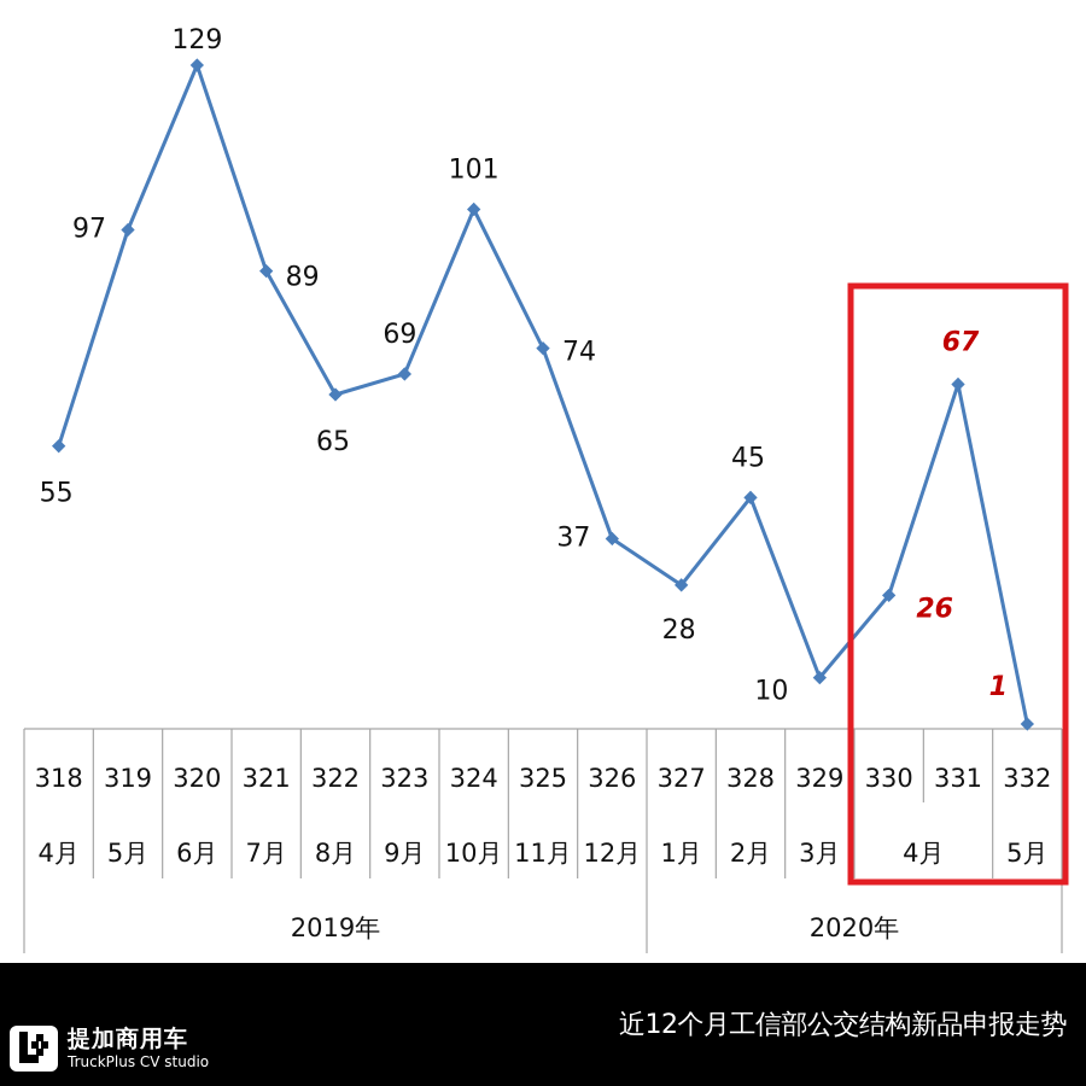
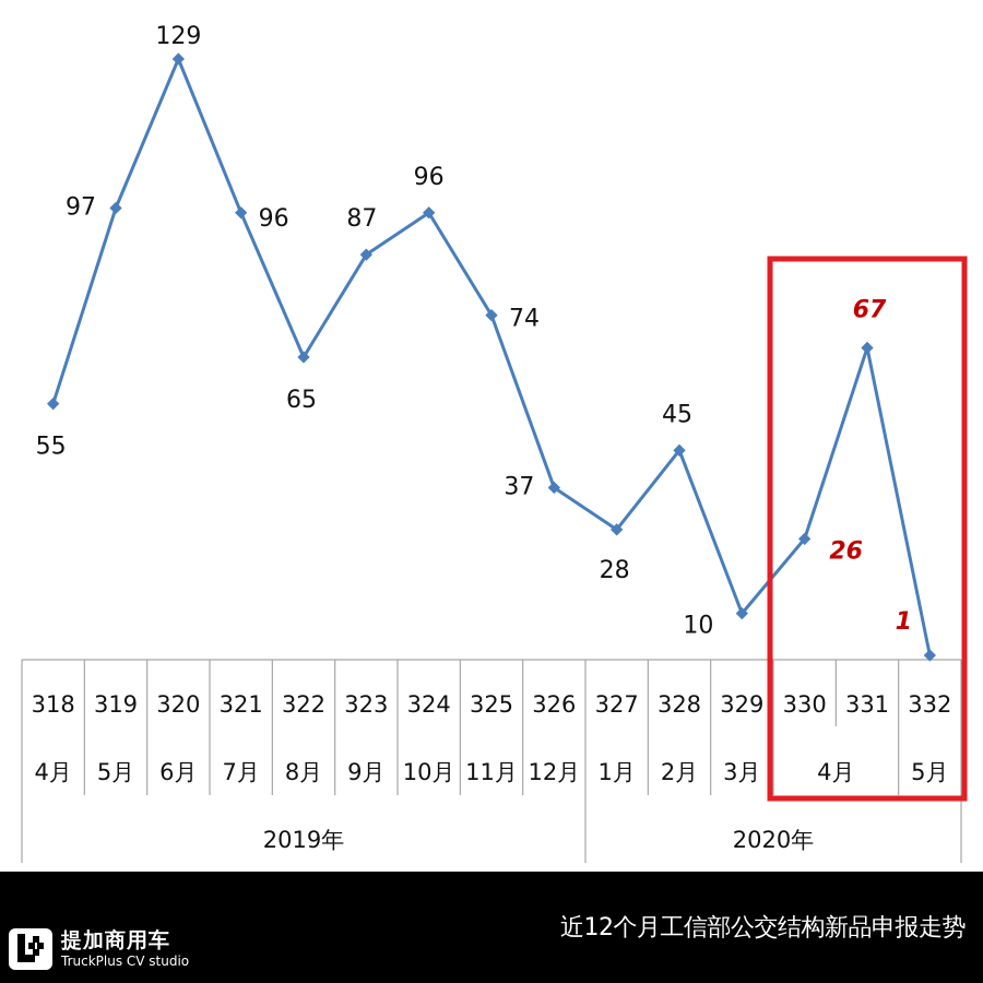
321: 89 -> 96
323: 69 -> 87
324: 101 -> 96
